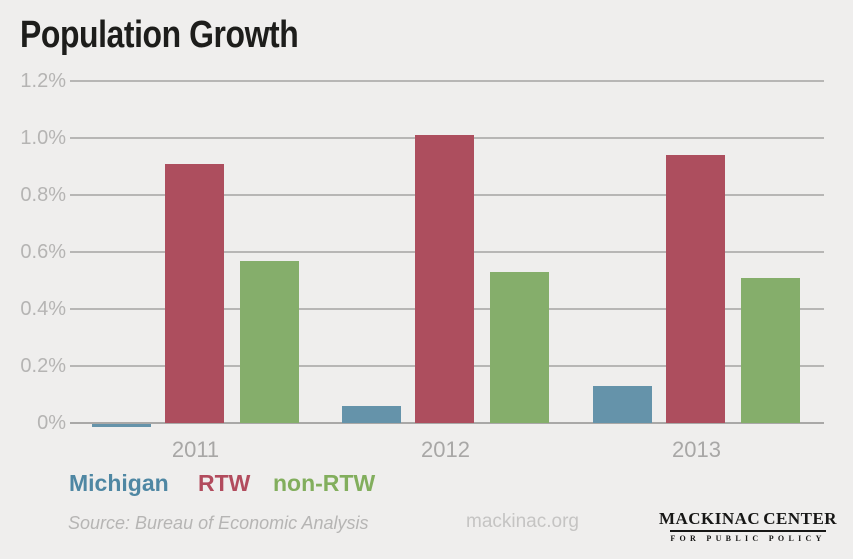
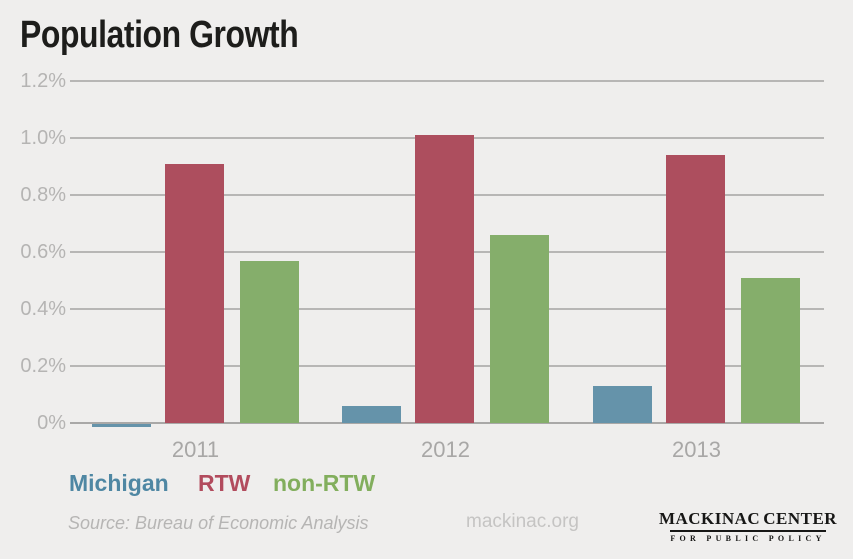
non-RTW/2012: 0.53% -> 0.66%
